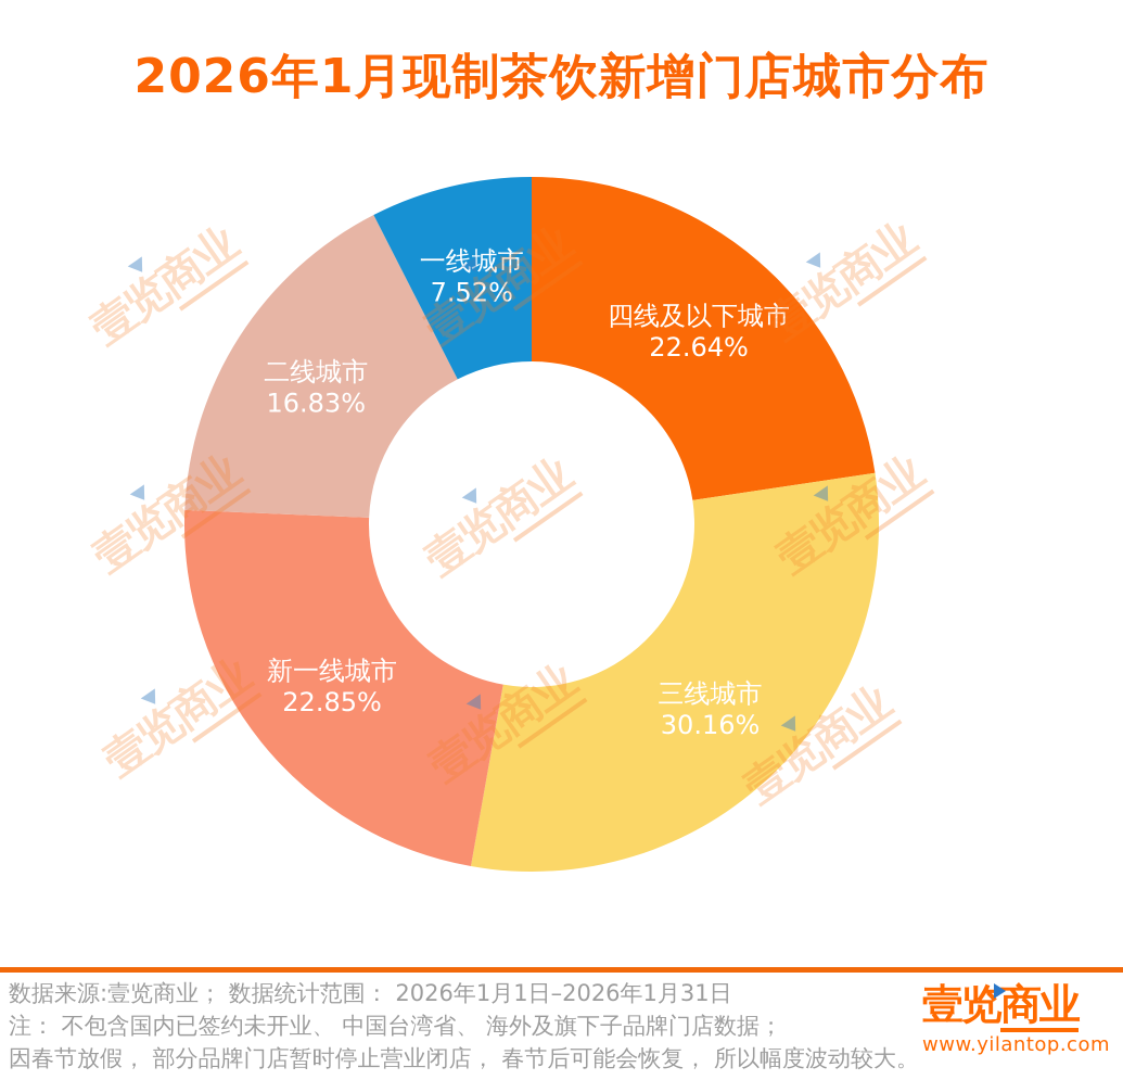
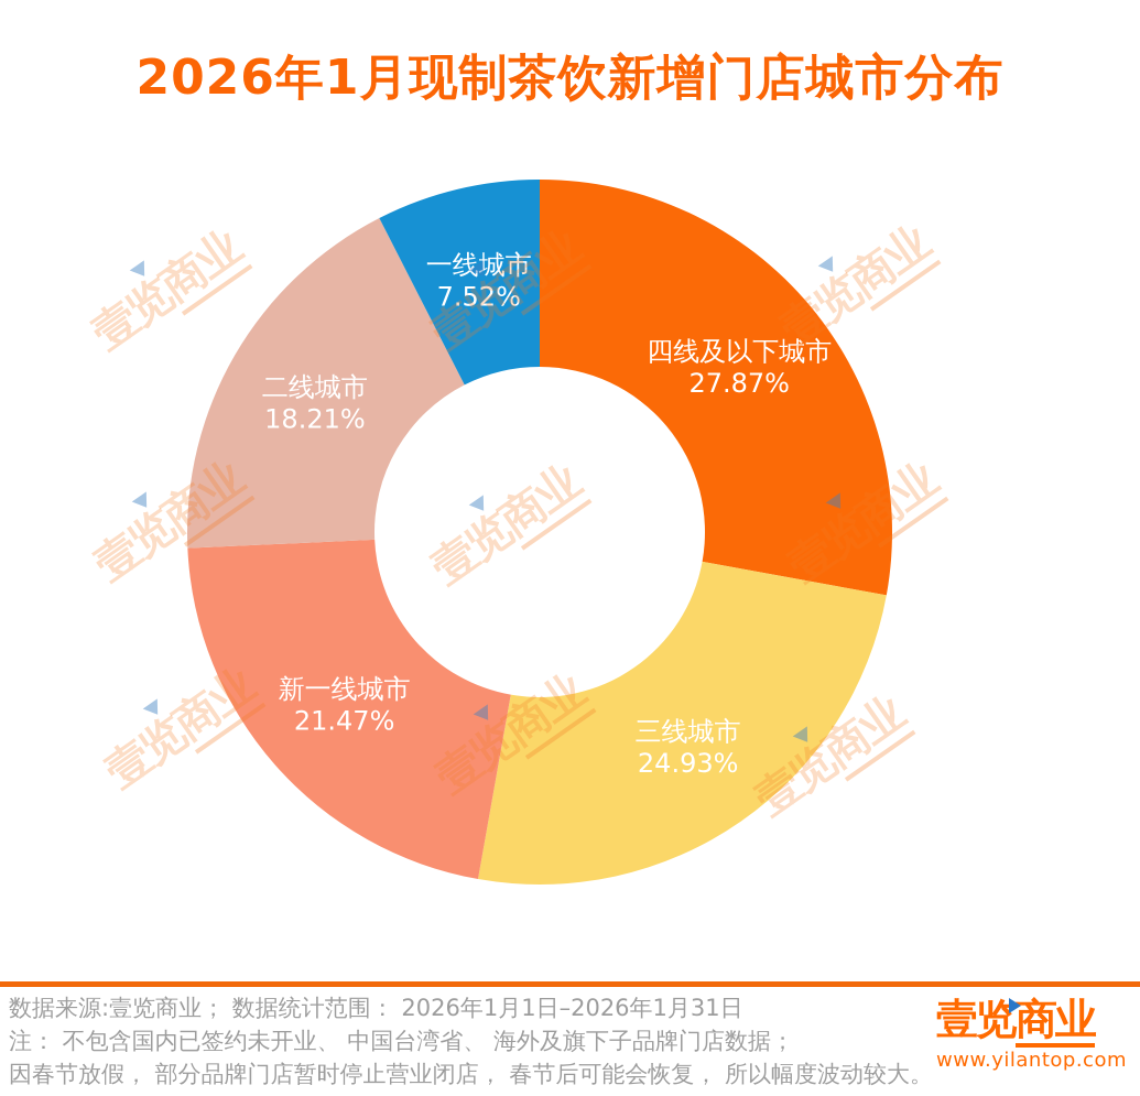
四线及以下城市: 22.64% -> 27.87%
三线城市: 30.16% -> 24.93%
新一线城市: 22.85% -> 21.47%
二线城市: 16.83% -> 18.21%
